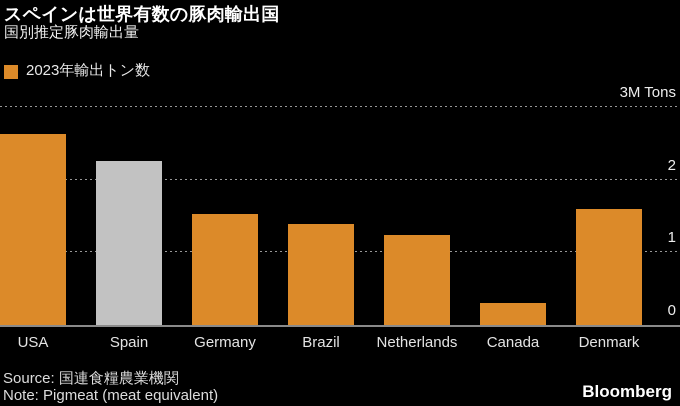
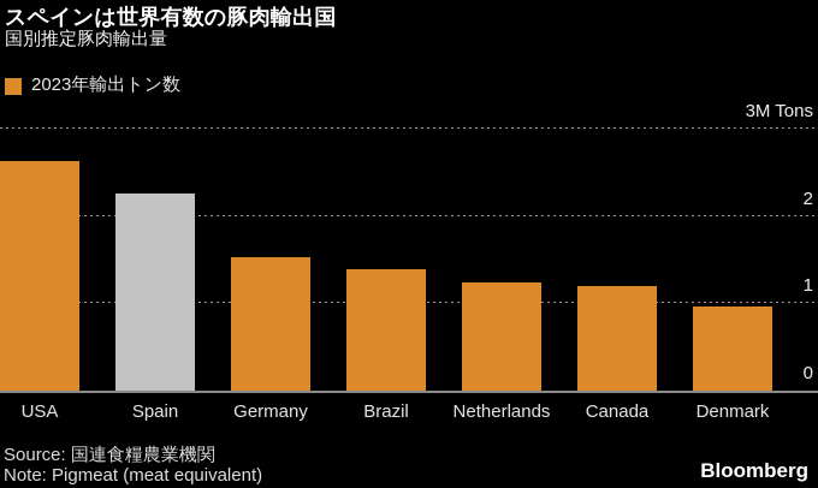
Canada: 0.3 -> 1.2
Denmark: 1.6 -> 1.0
